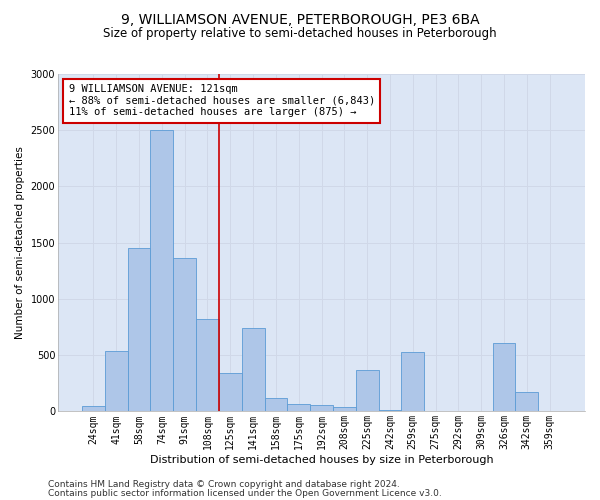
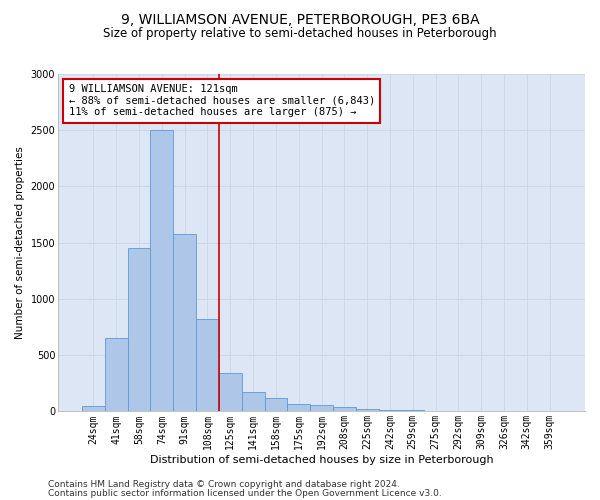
41sqm: 540 -> 650
91sqm: 1360 -> 1580
141sqm: 740 -> 170
225sqm: 370 -> 20
259sqm: 530 -> 10
326sqm: 610 -> 0
342sqm: 170 -> 0
